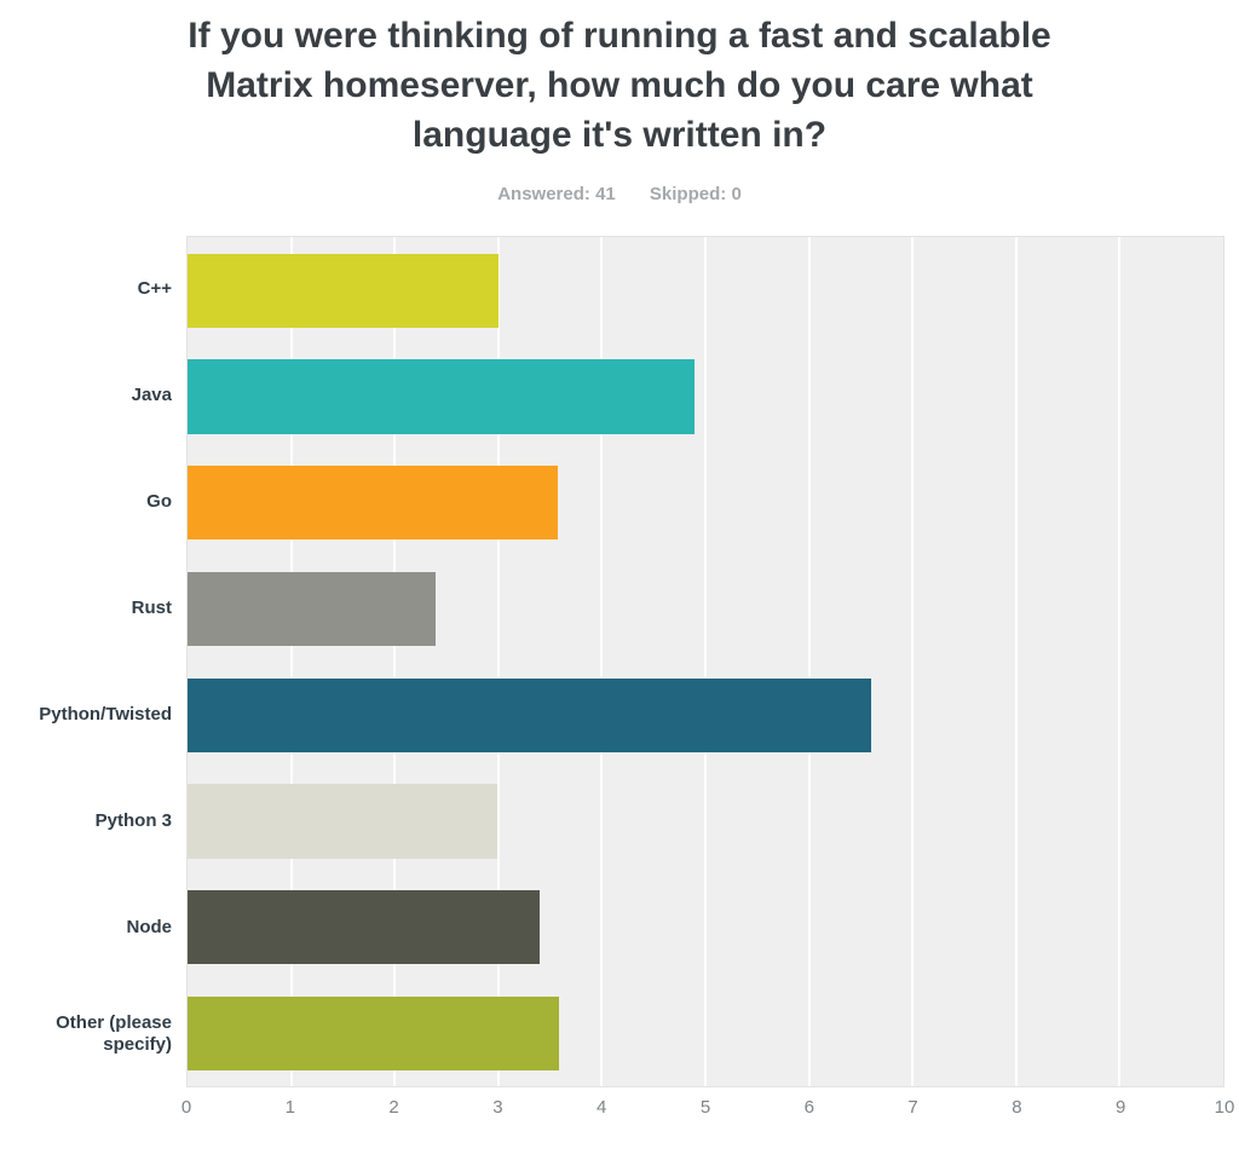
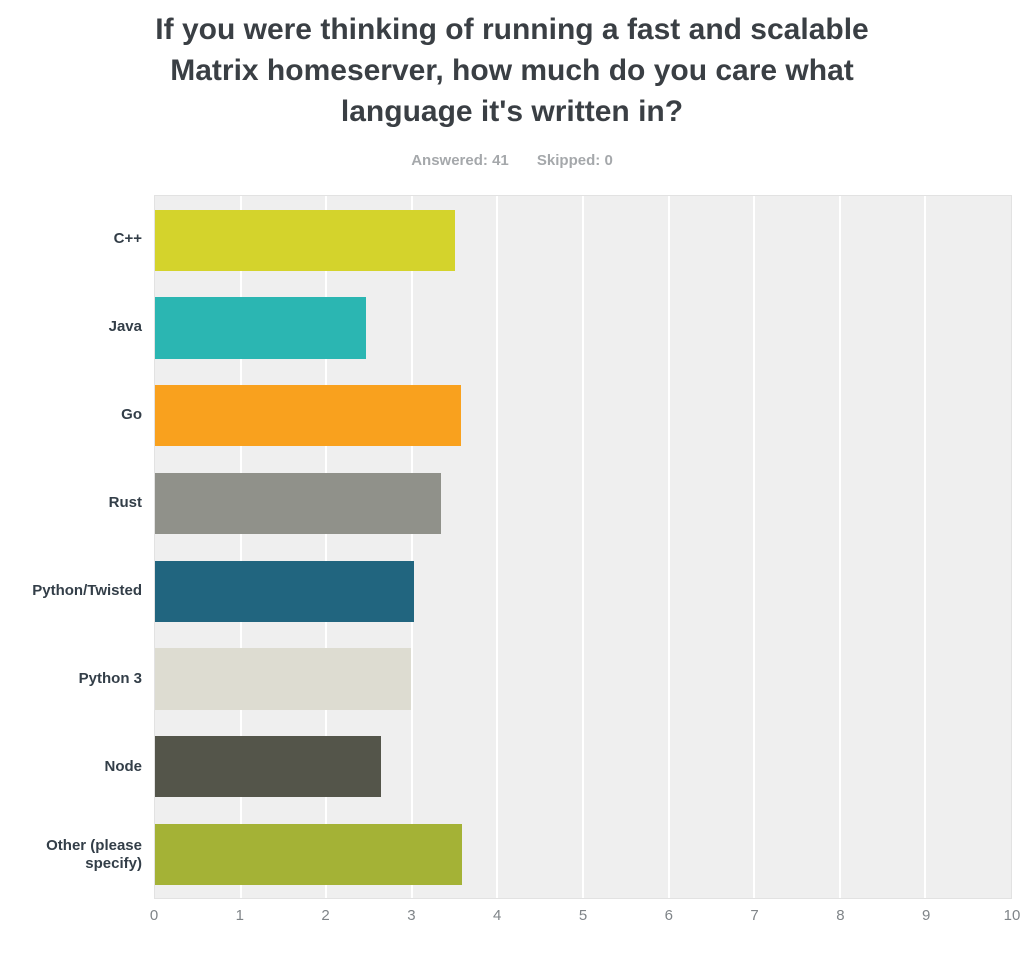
C++: 3.0 -> 3.5
Java: 4.9 -> 2.5
Rust: 2.4 -> 3.3
Python/Twisted: 6.6 -> 3.0
Node: 3.4 -> 2.6
